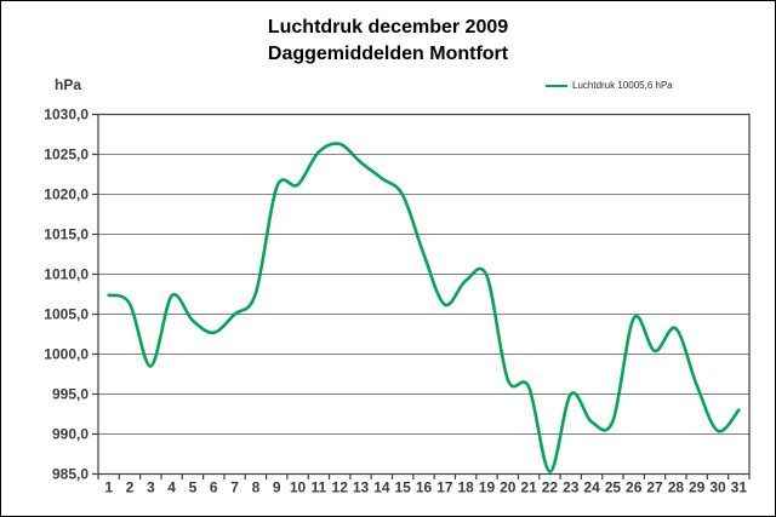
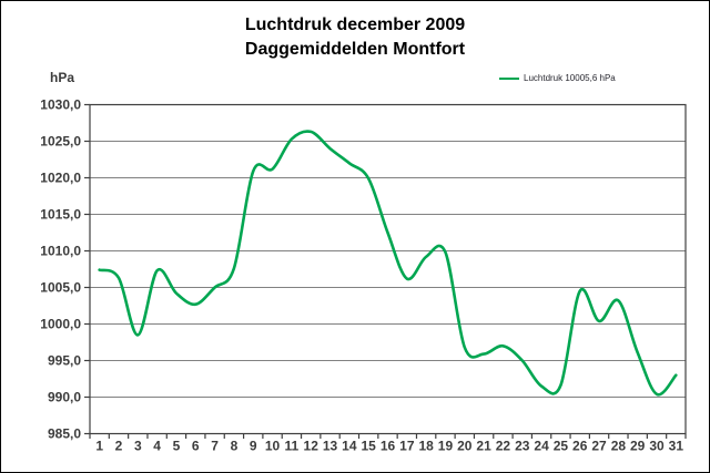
22: 985 -> 997
